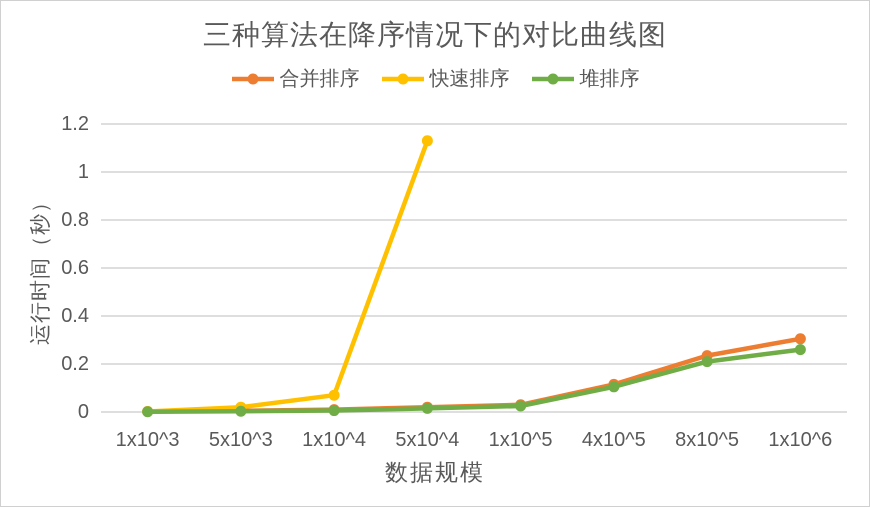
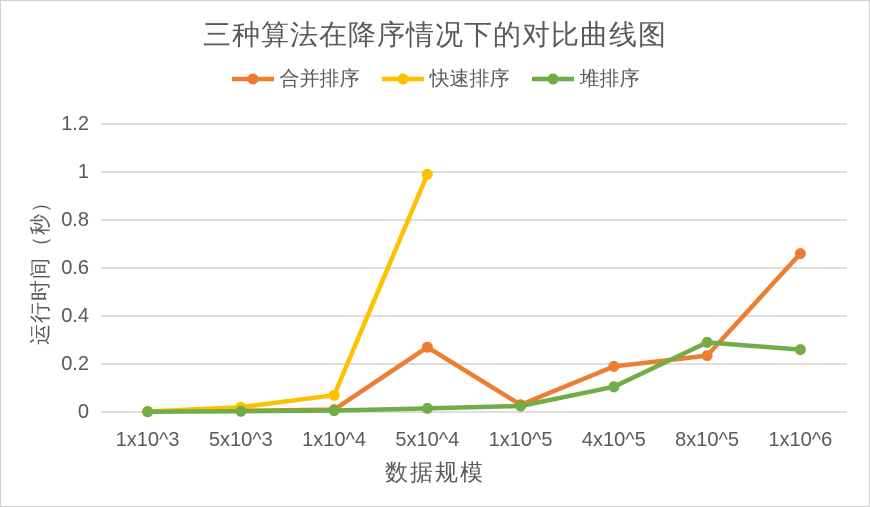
合并排序/5x10^4: 0.02 -> 0.27
快速排序/5x10^4: 1.13 -> 0.99
合并排序/4x10^5: 0.12 -> 0.19
堆排序/8x10^5: 0.21 -> 0.29
合并排序/1x10^6: 0.30 -> 0.66
